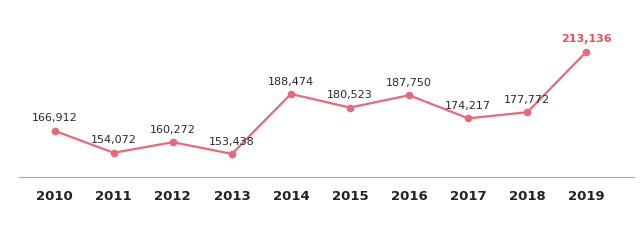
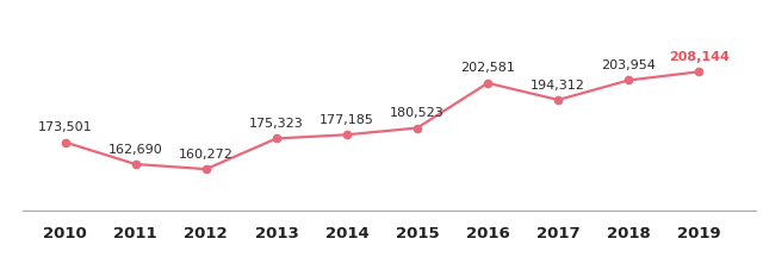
2010: 166,912 -> 173,501
2011: 154,072 -> 162,690
2013: 153,438 -> 175,323
2014: 188,474 -> 177,185
2016: 187,750 -> 202,581
2017: 174,217 -> 194,312
2018: 177,772 -> 203,954
2019: 213,136 -> 208,144
